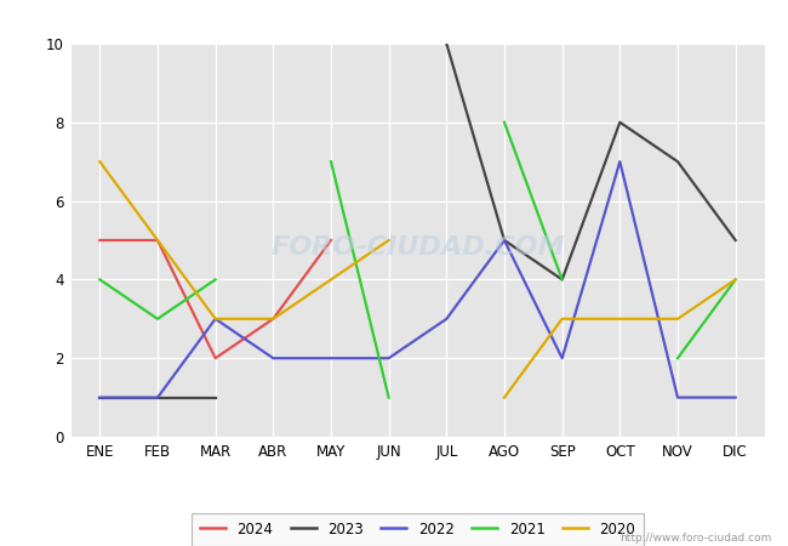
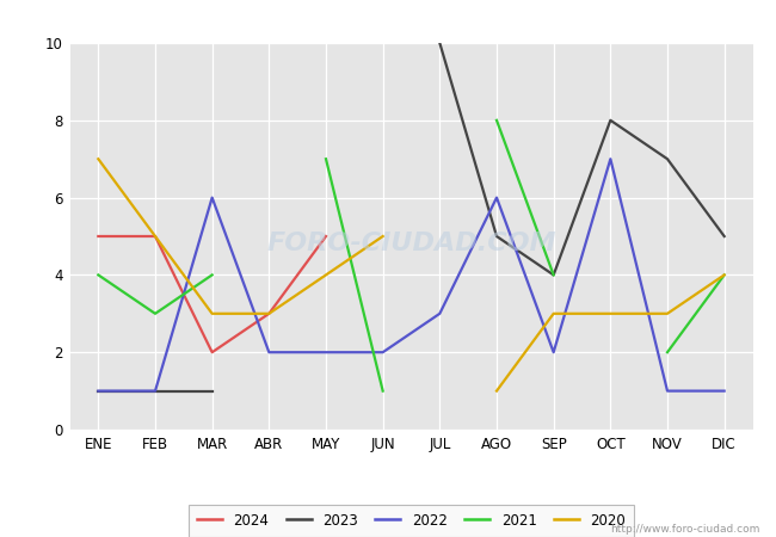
2022/MAR: 3 -> 6
2022/AGO: 5 -> 6
